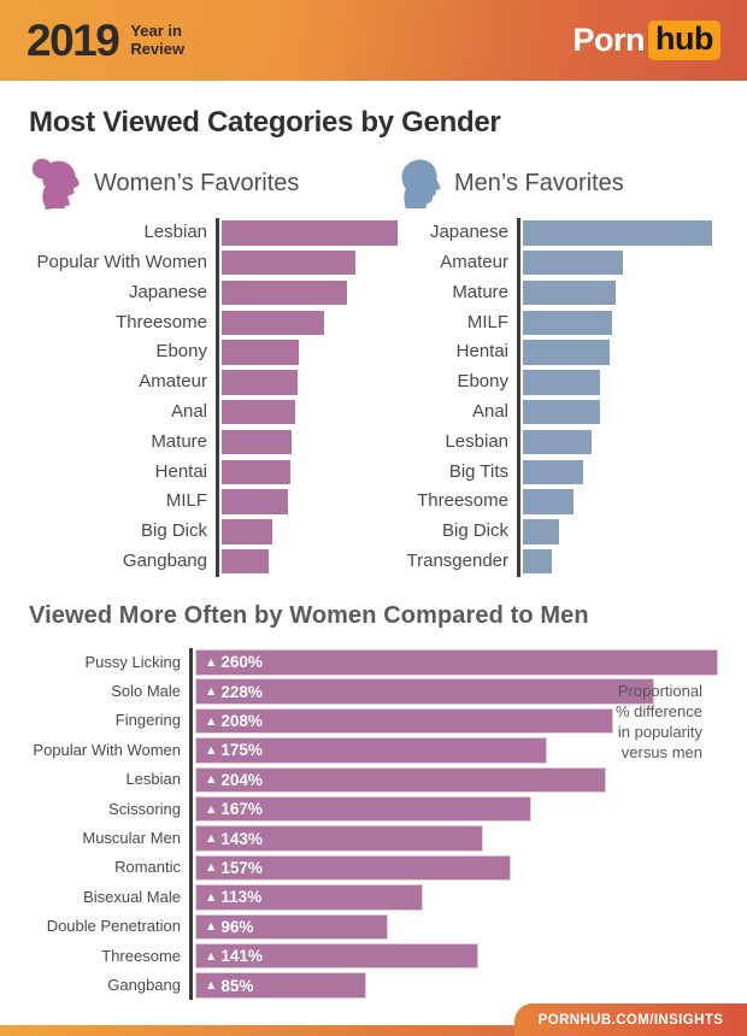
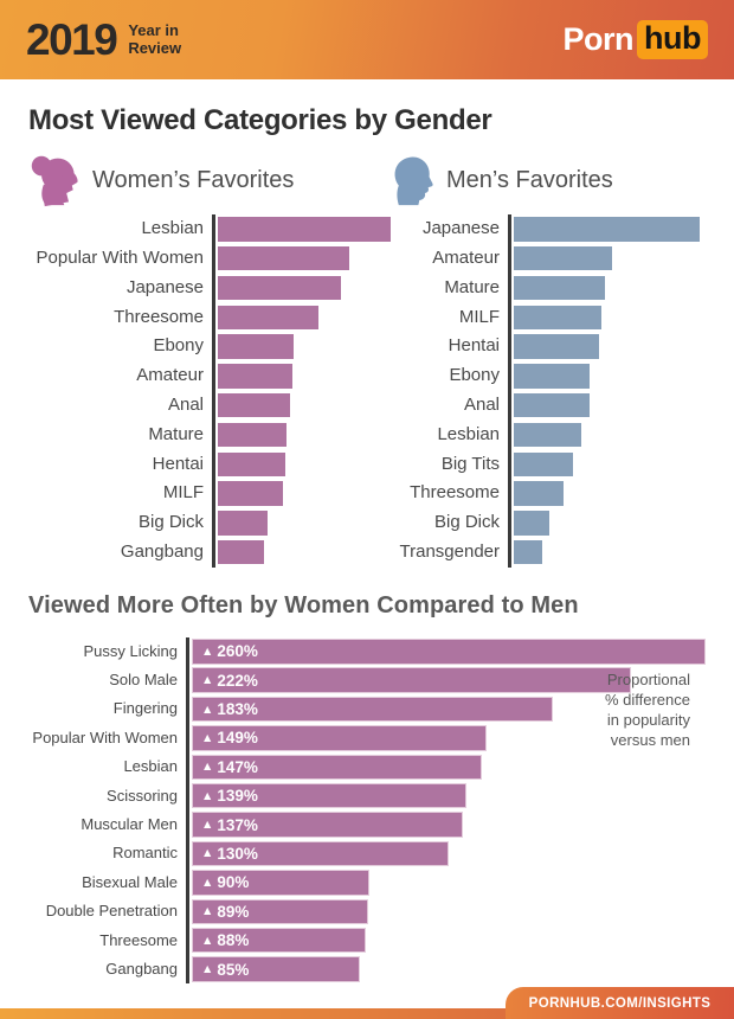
Viewed More Often by Women Compared to Men/Solo Male: 228% -> 222%
Viewed More Often by Women Compared to Men/Fingering: 208% -> 183%
Viewed More Often by Women Compared to Men/Popular With Women: 175% -> 149%
Viewed More Often by Women Compared to Men/Lesbian: 204% -> 147%
Viewed More Often by Women Compared to Men/Scissoring: 167% -> 139%
Viewed More Often by Women Compared to Men/Muscular Men: 143% -> 137%
Viewed More Often by Women Compared to Men/Romantic: 157% -> 130%
Viewed More Often by Women Compared to Men/Bisexual Male: 113% -> 90%
Viewed More Often by Women Compared to Men/Double Penetration: 96% -> 89%
Viewed More Often by Women Compared to Men/Threesome: 141% -> 88%
